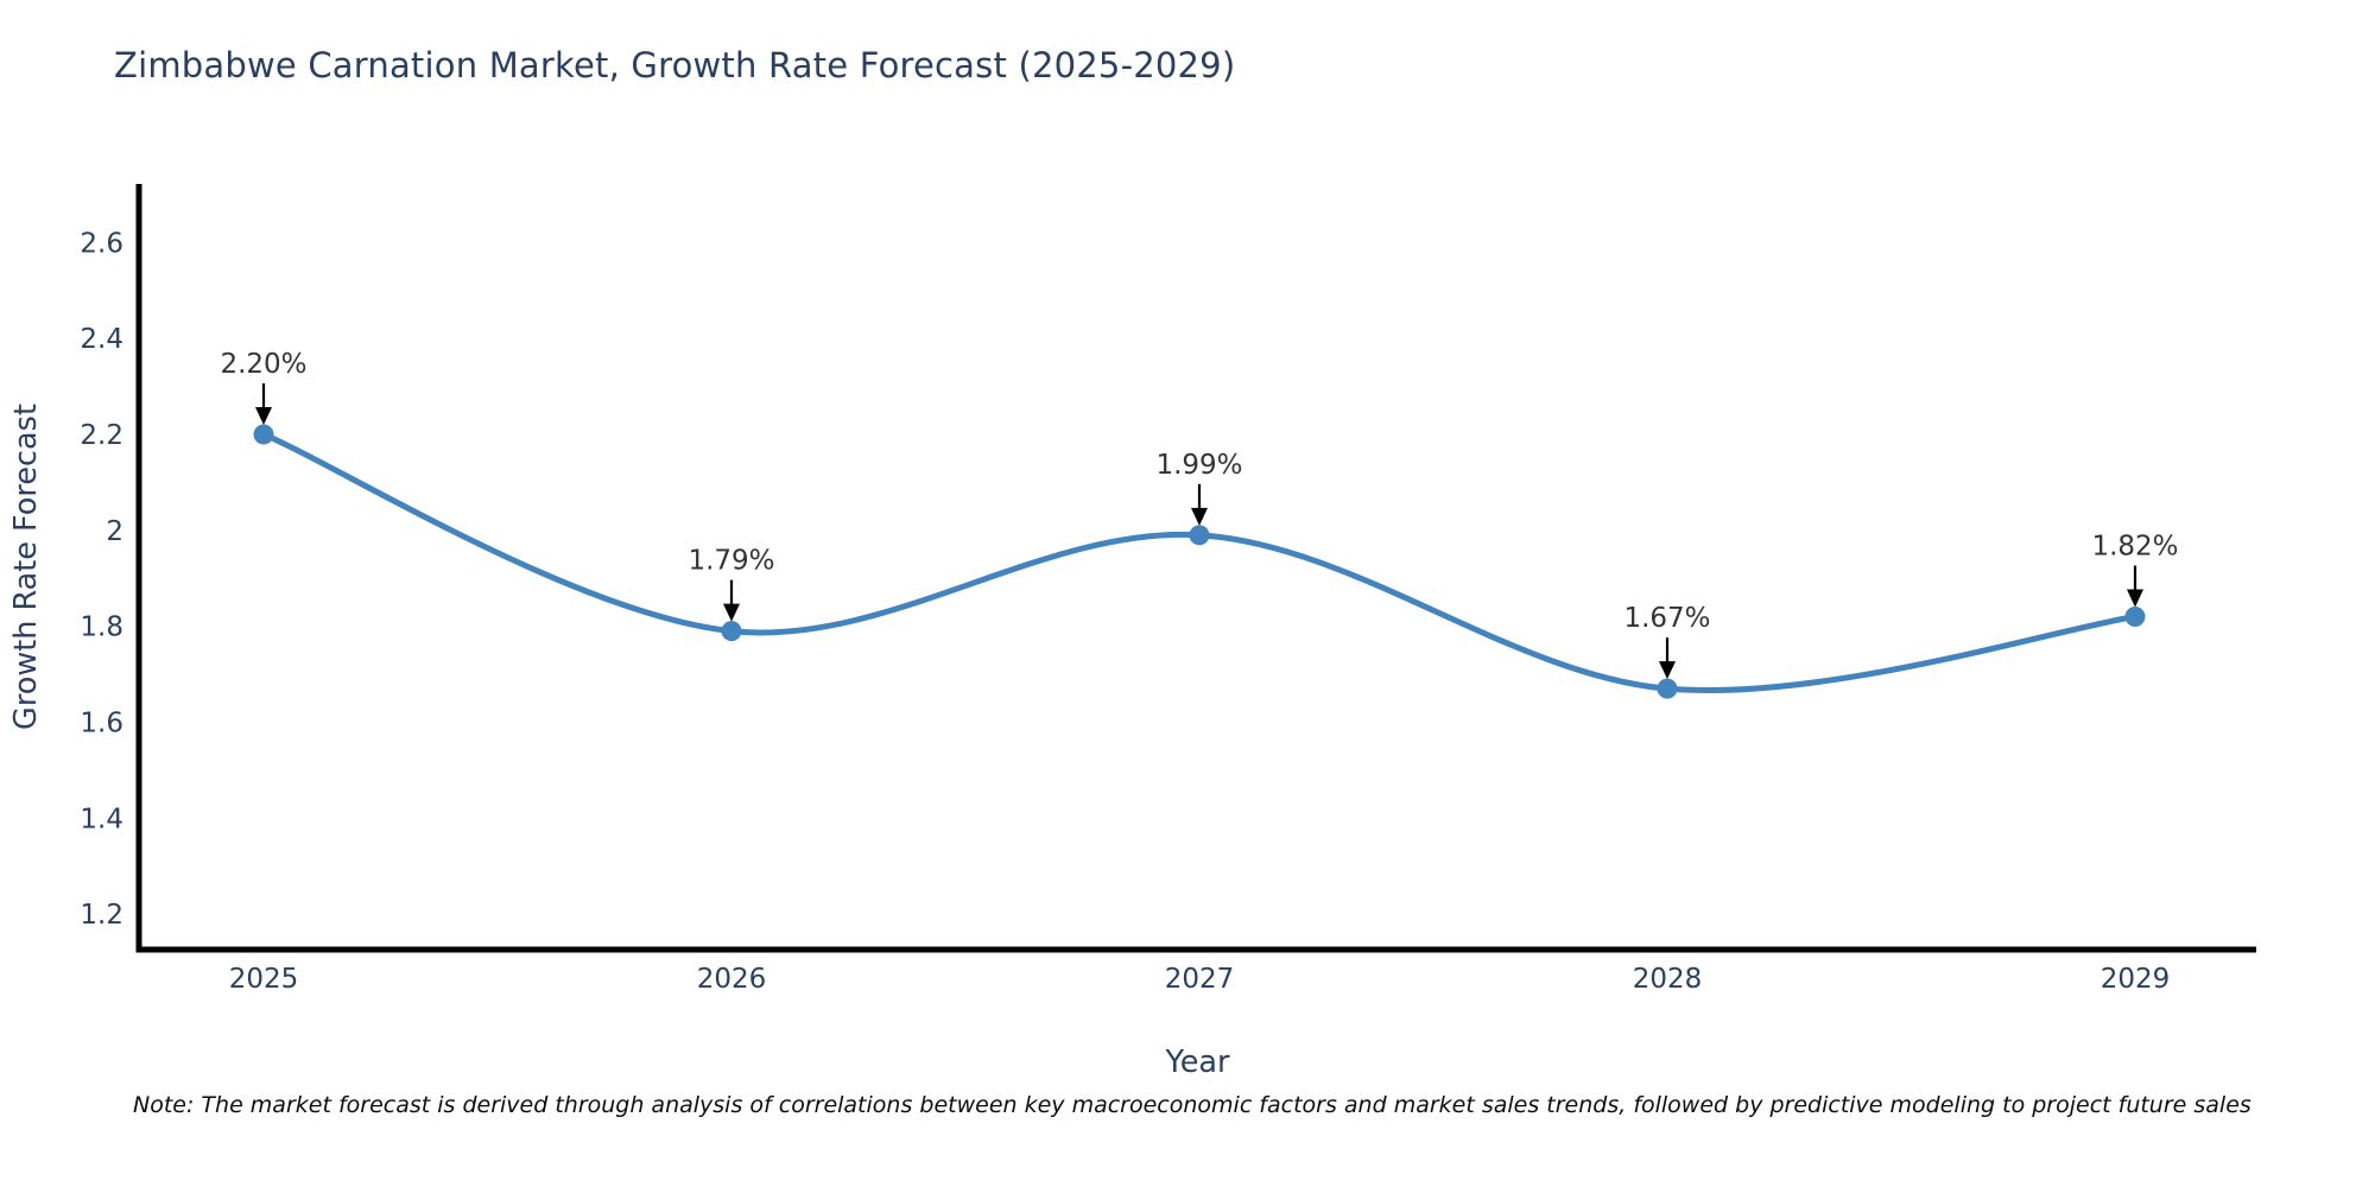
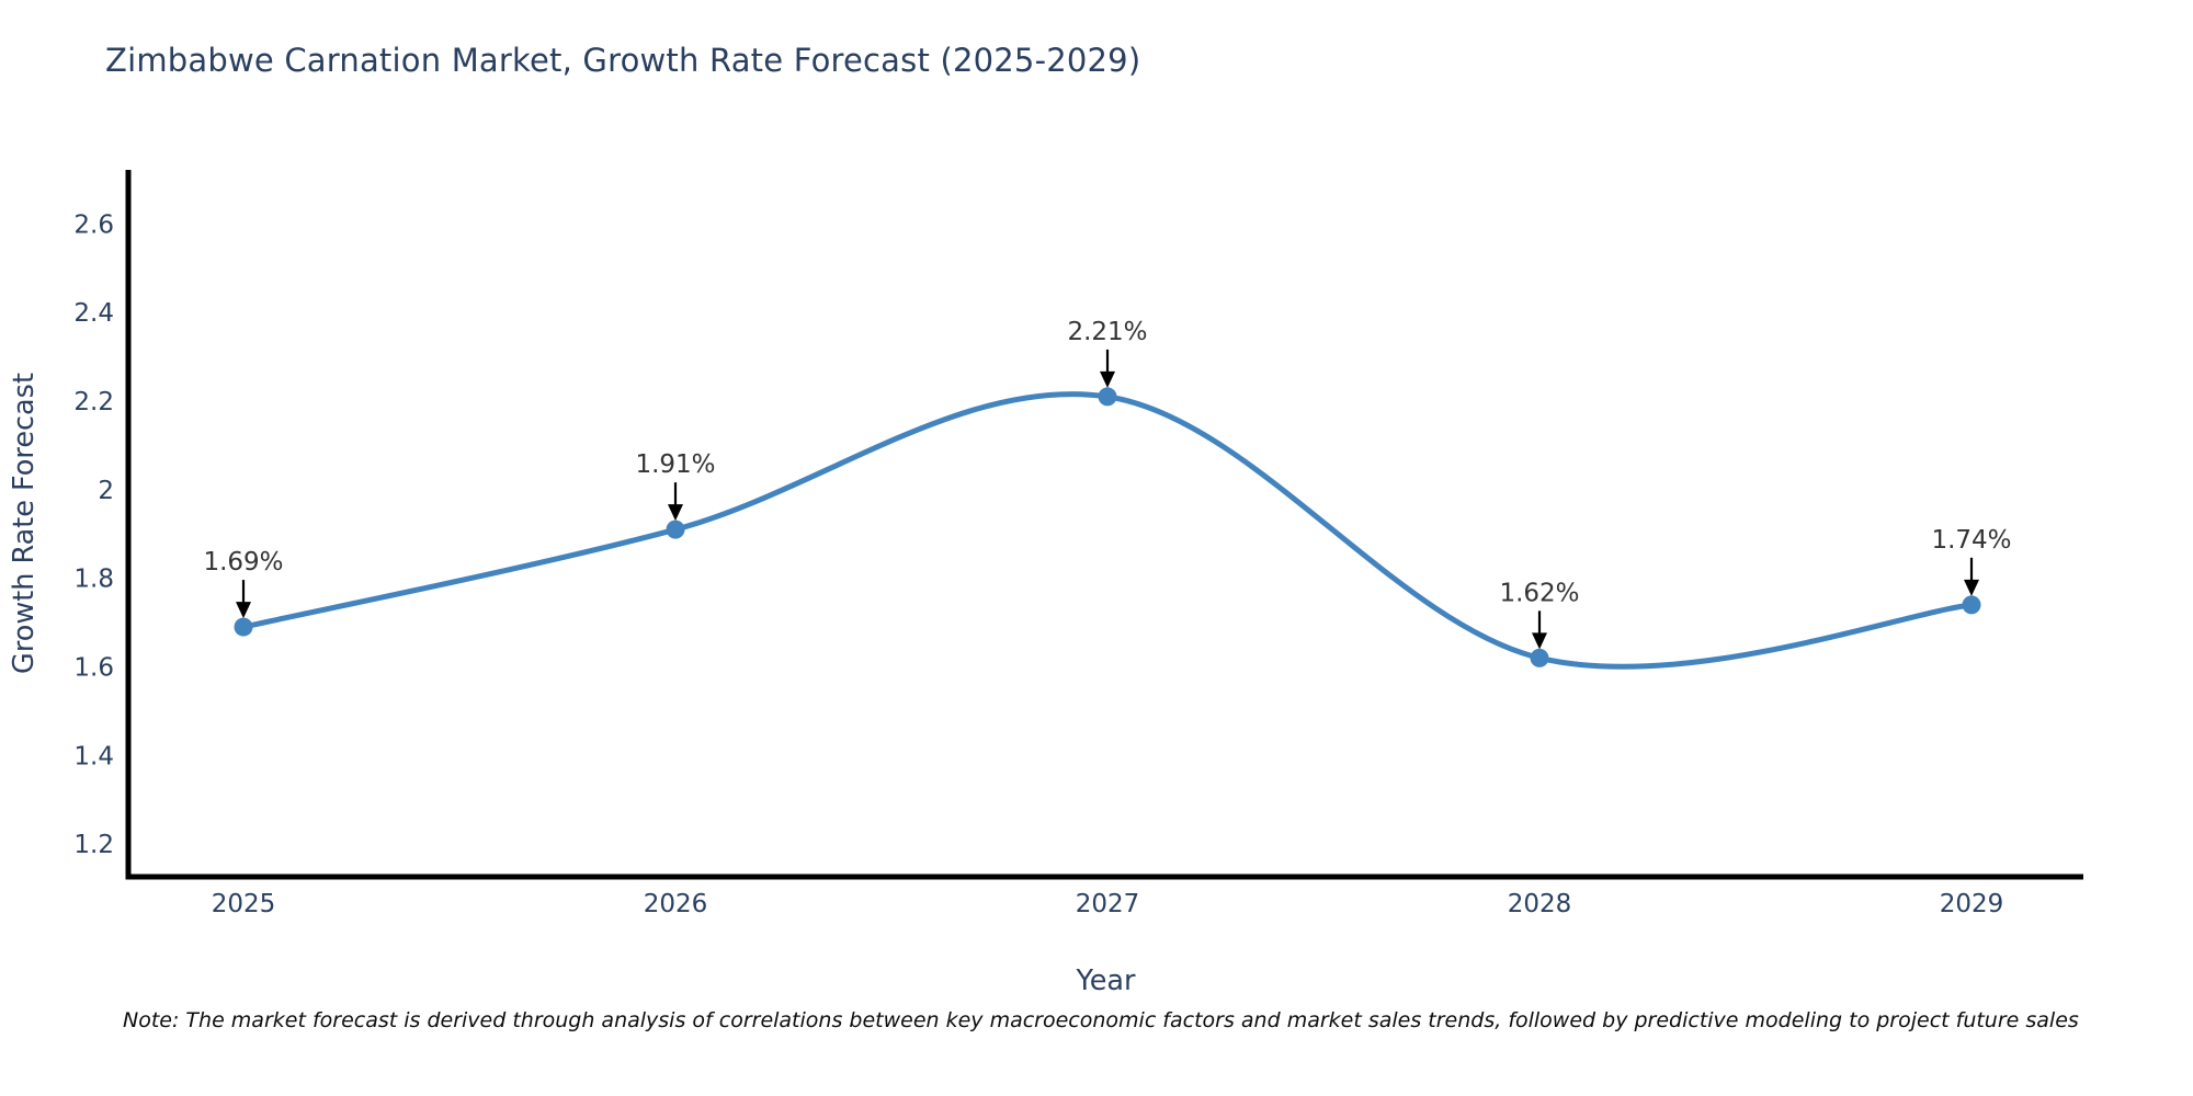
2025: 2.20% -> 1.69%
2026: 1.79% -> 1.91%
2027: 1.99% -> 2.21%
2028: 1.67% -> 1.62%
2029: 1.82% -> 1.74%
